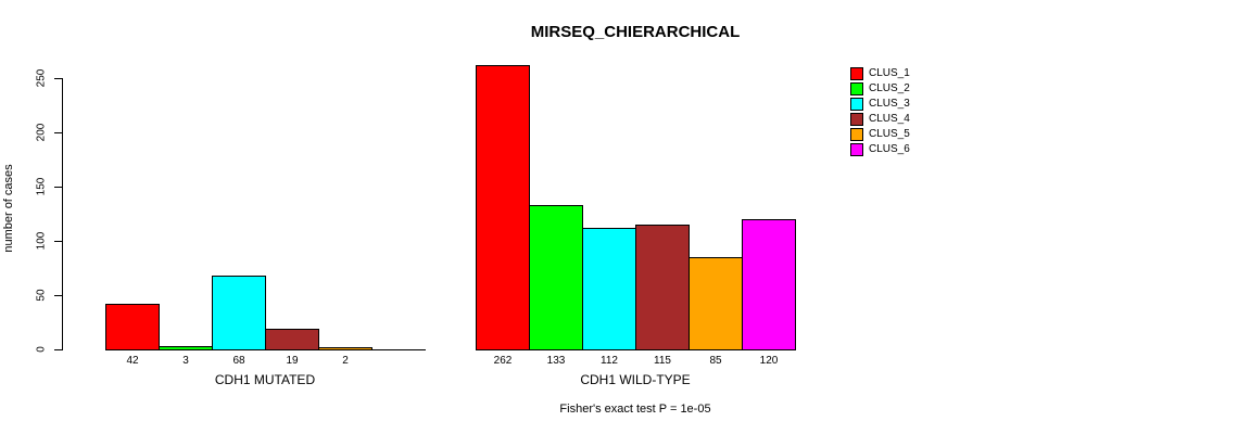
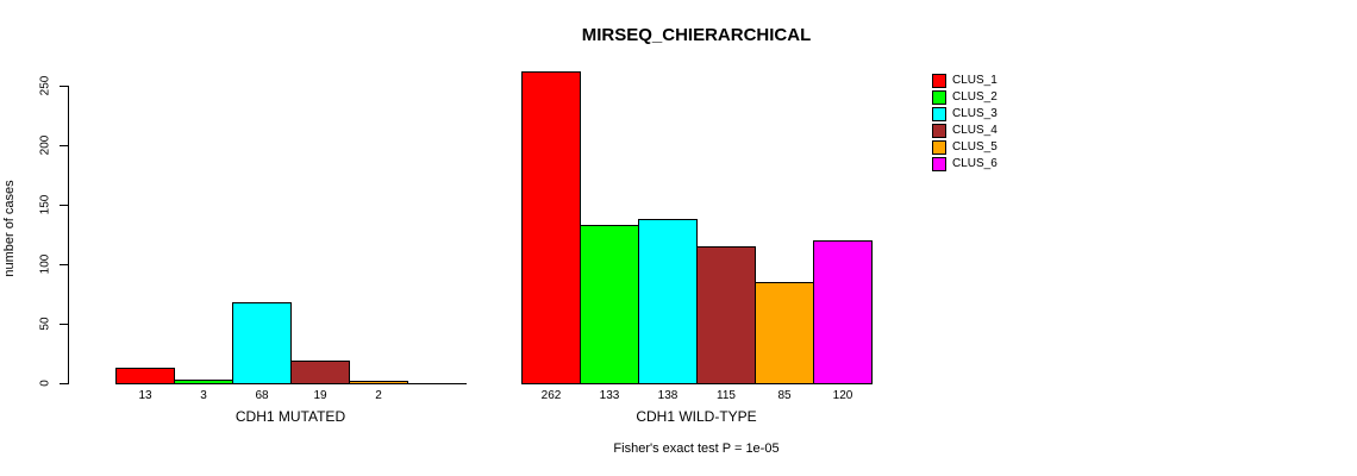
CLUS_1/CDH1 MUTATED: 42 -> 13
CLUS_3/CDH1 WILD-TYPE: 112 -> 138
